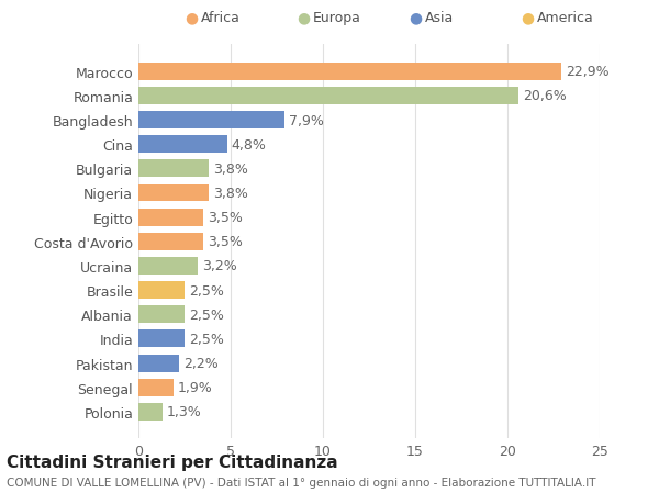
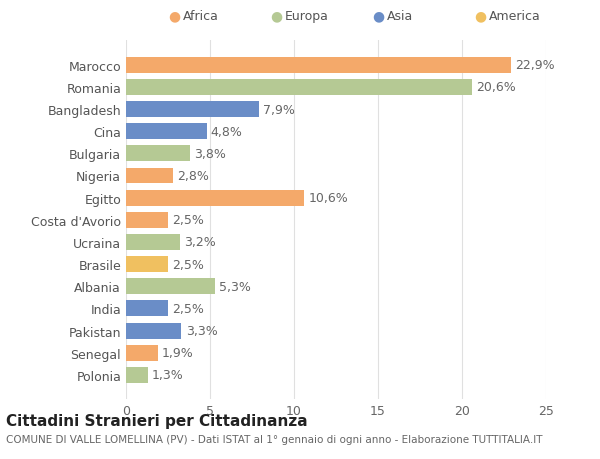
Nigeria: 3,8% -> 2,8%
Egitto: 3,5% -> 10,6%
Costa d'Avorio: 3,5% -> 2,5%
Albania: 2,5% -> 5,3%
Pakistan: 2,2% -> 3,3%
